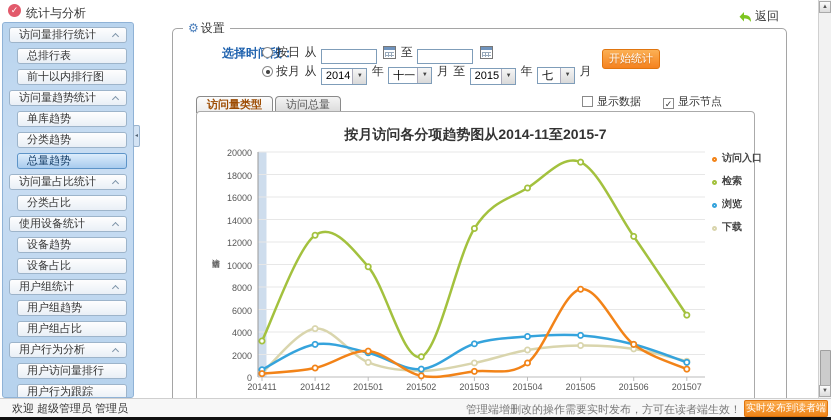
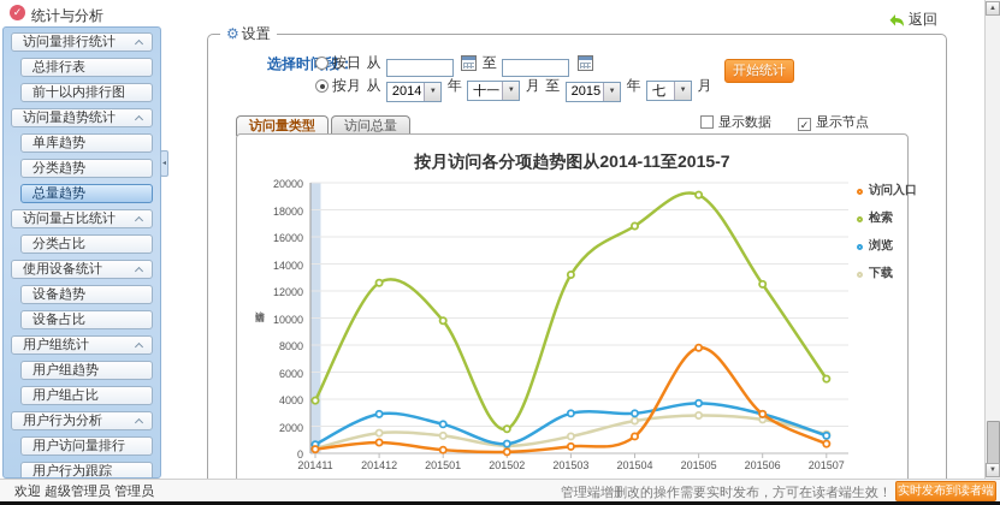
检索/201411: 3200 -> 3900
下载/201412: 4300 -> 1500
访问入口/201501: 2300 -> 200
浏览/201504: 3600 -> 3000
